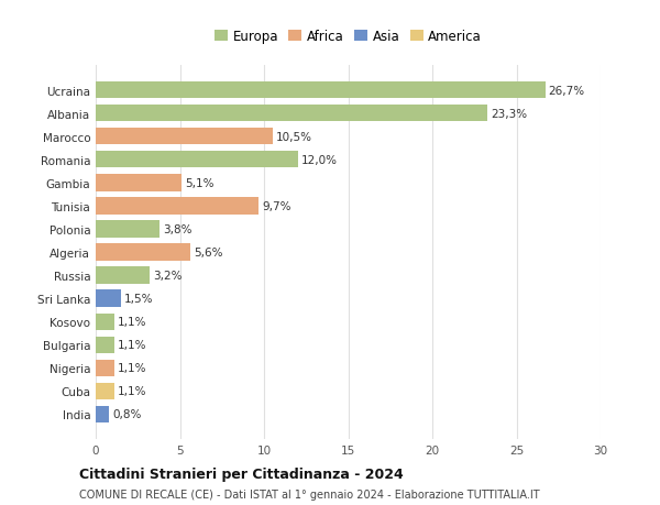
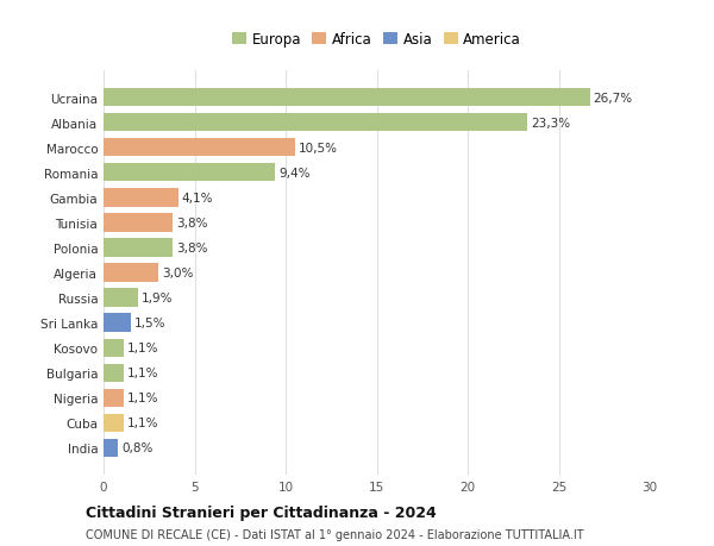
Romania: 12,0% -> 9,4%
Gambia: 5,1% -> 4,1%
Tunisia: 9,7% -> 3,8%
Algeria: 5,6% -> 3,0%
Russia: 3,2% -> 1,9%
